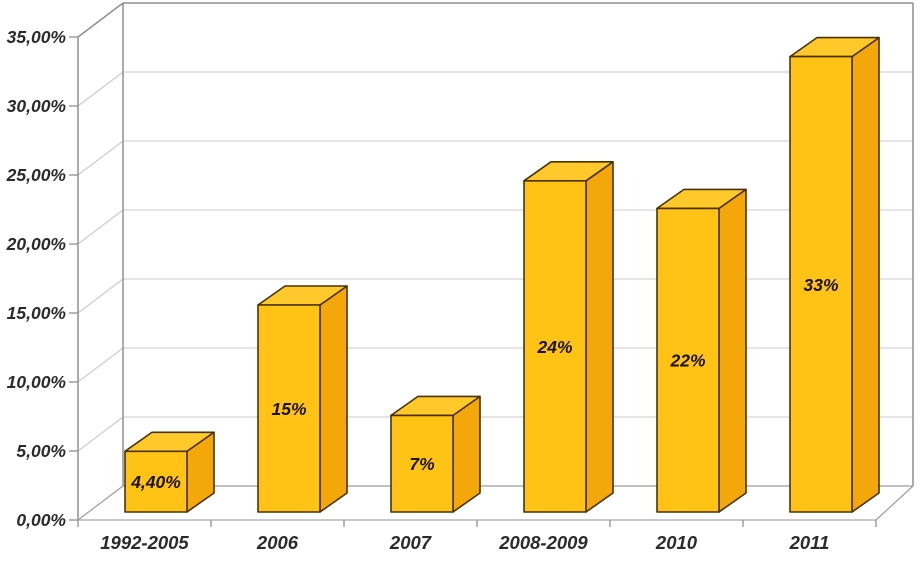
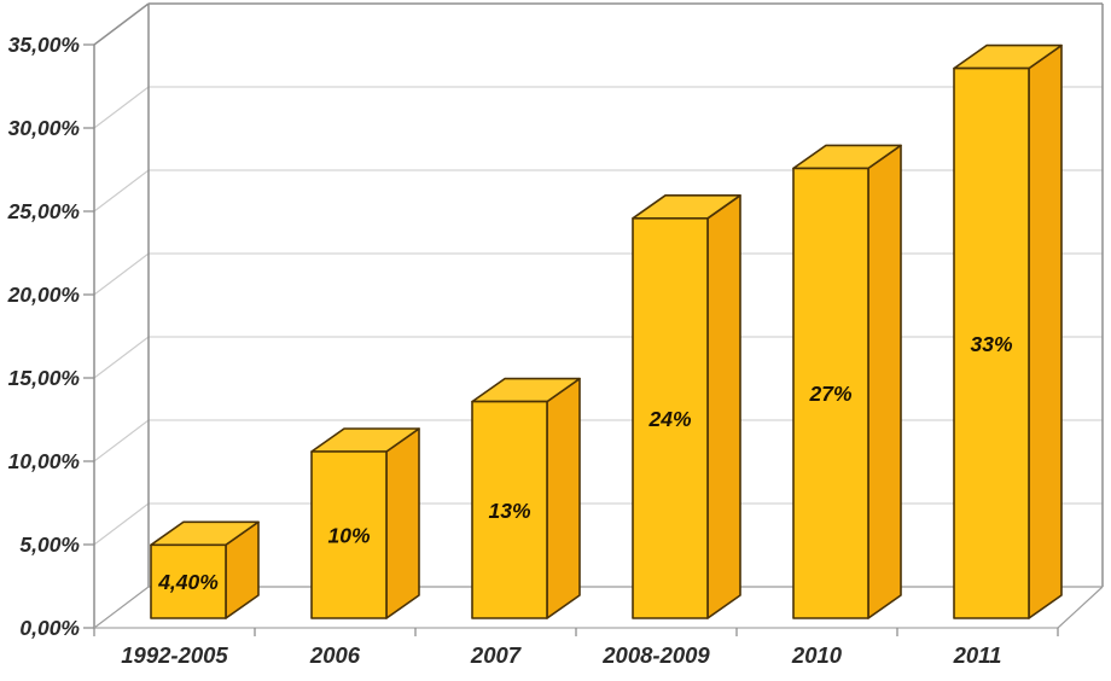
2006: 15% -> 10%
2007: 7% -> 13%
2010: 22% -> 27%
